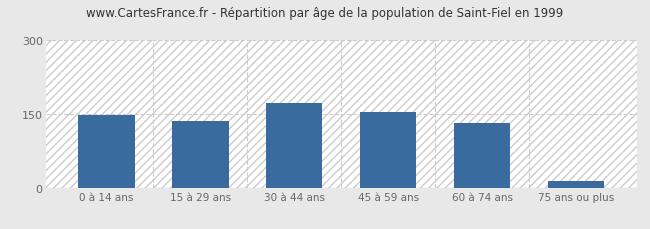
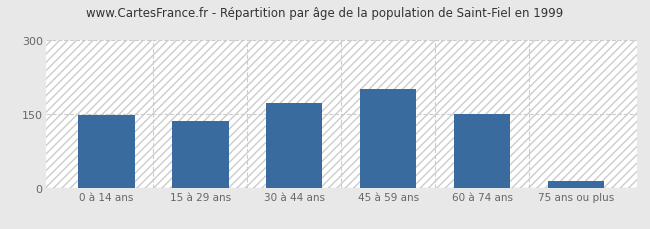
45 à 59 ans: 155 -> 200
60 à 74 ans: 132 -> 150
